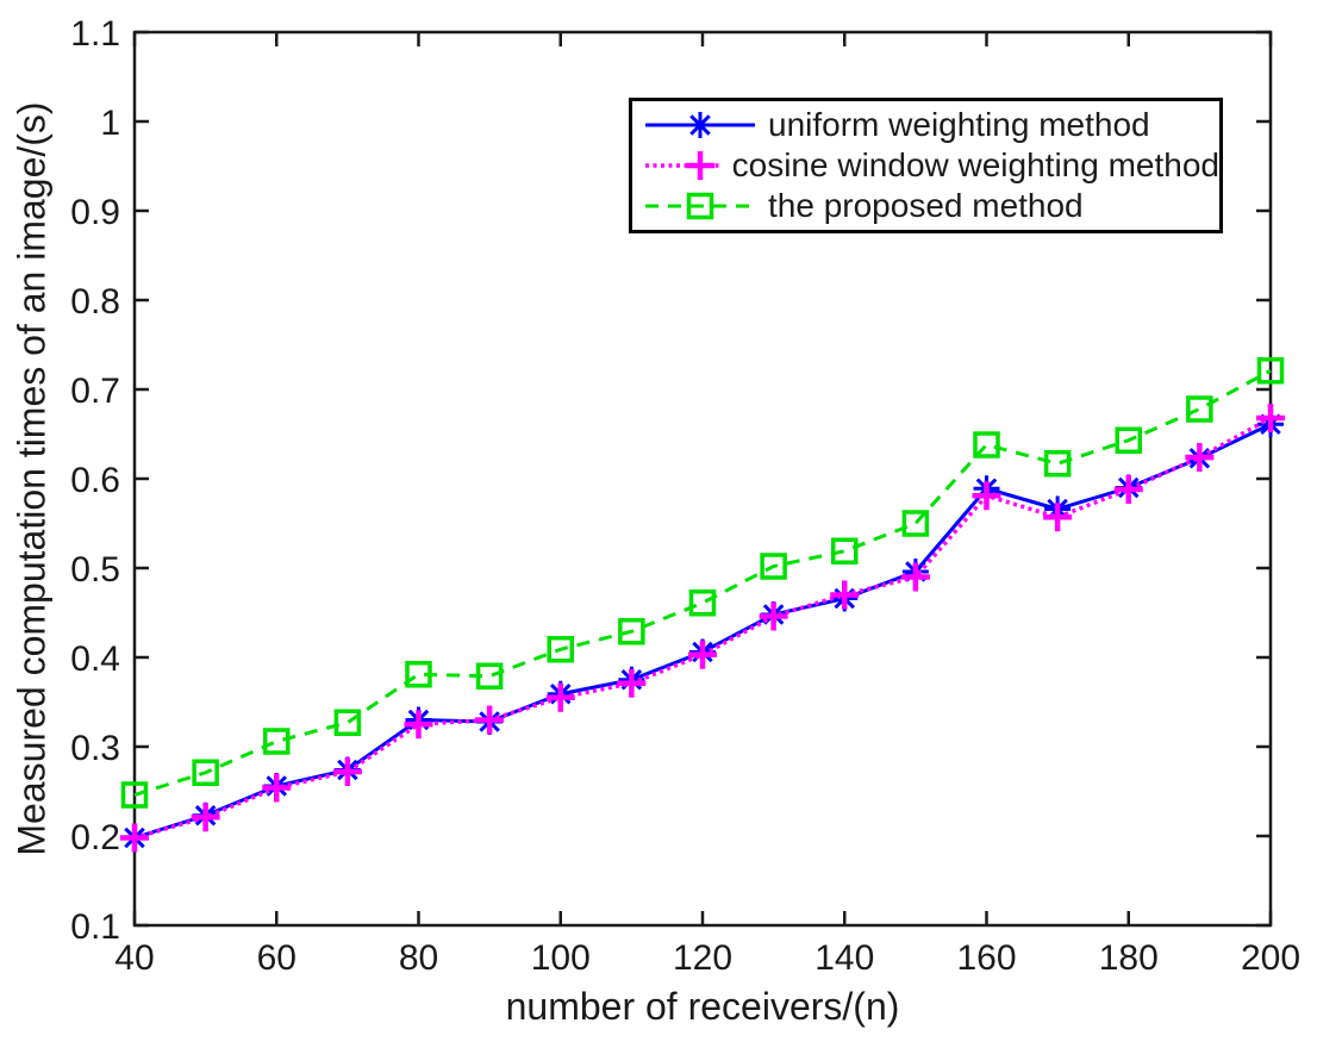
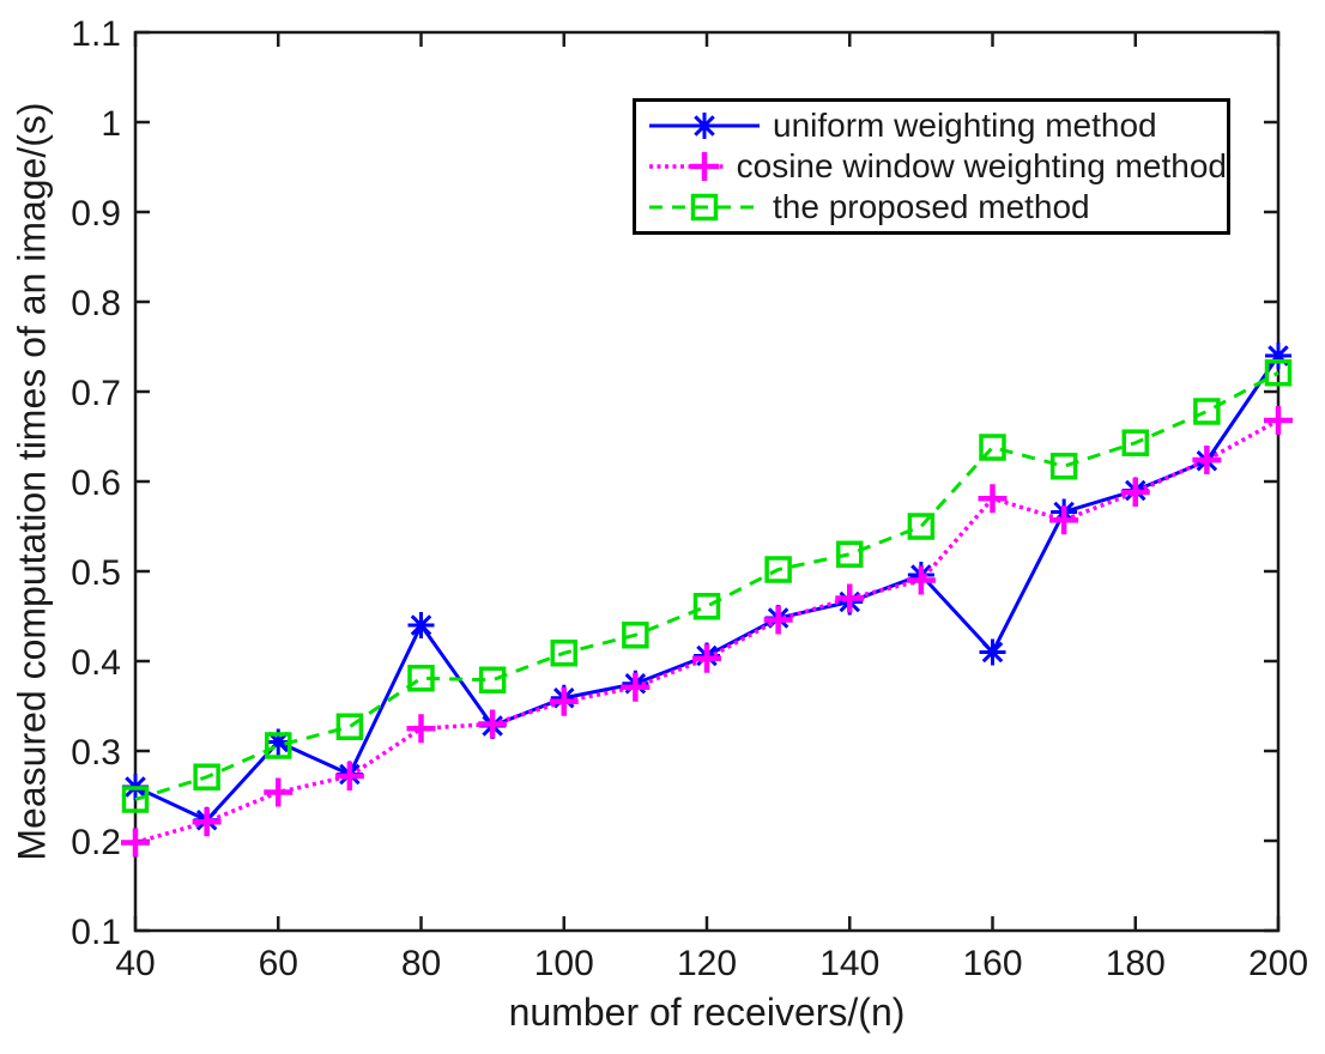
uniform weighting method/40: 0.20 -> 0.26
uniform weighting method/60: 0.26 -> 0.31
uniform weighting method/80: 0.33 -> 0.44
uniform weighting method/160: 0.59 -> 0.41
uniform weighting method/200: 0.66 -> 0.74
